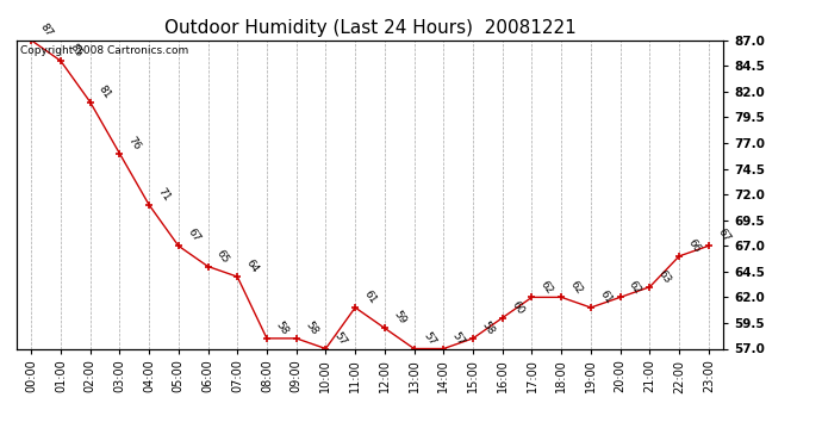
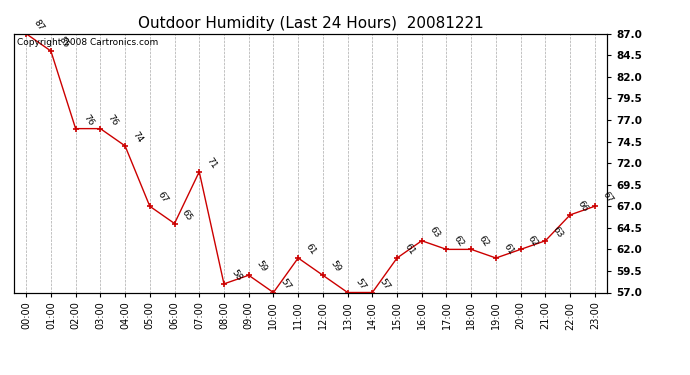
02:00: 81 -> 76
04:00: 71 -> 74
07:00: 64 -> 71
09:00: 58 -> 59
15:00: 58 -> 61
16:00: 60 -> 63
